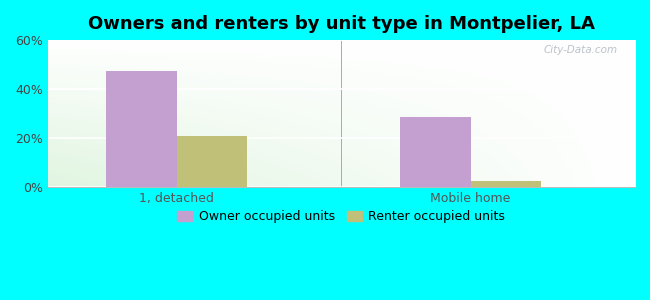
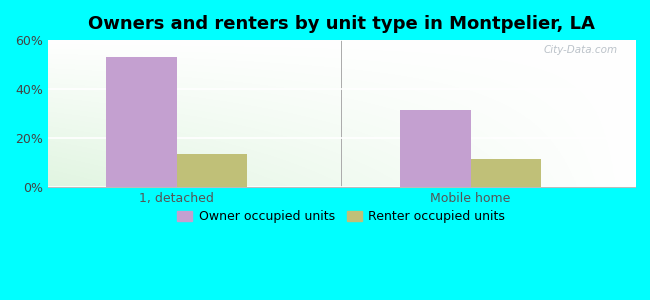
Owner occupied units/1, detached: 47.5% -> 53.0%
Renter occupied units/1, detached: 21.0% -> 13.5%
Owner occupied units/Mobile home: 28.5% -> 31.5%
Renter occupied units/Mobile home: 2.5% -> 11.5%
